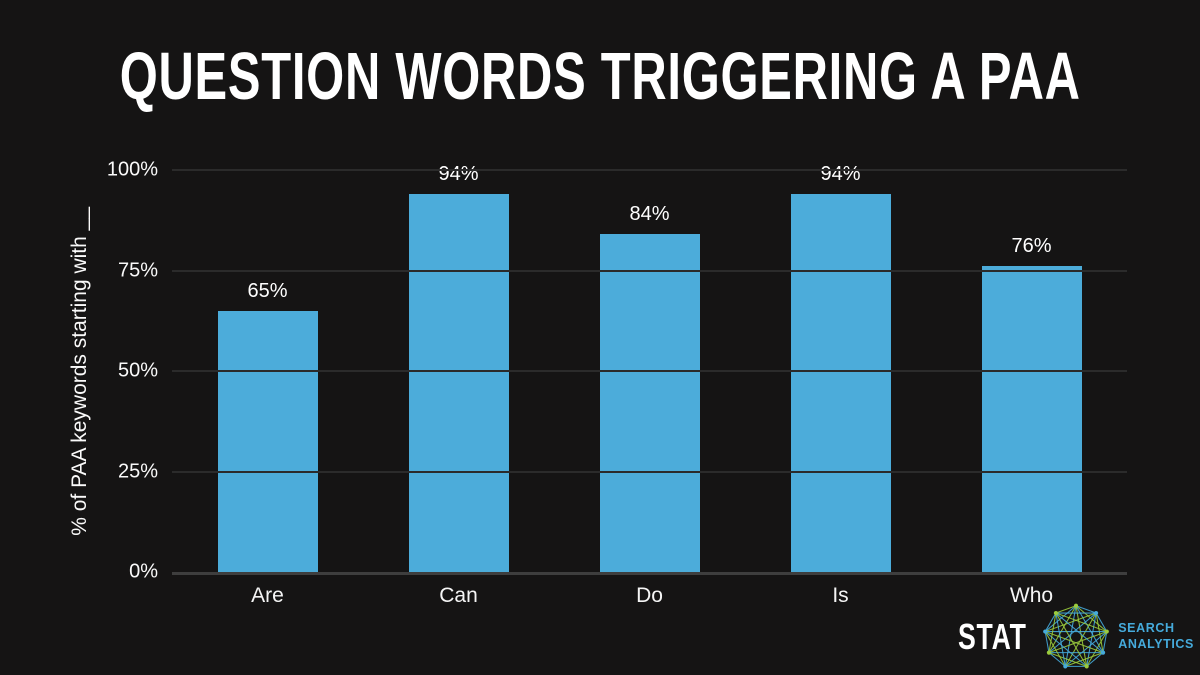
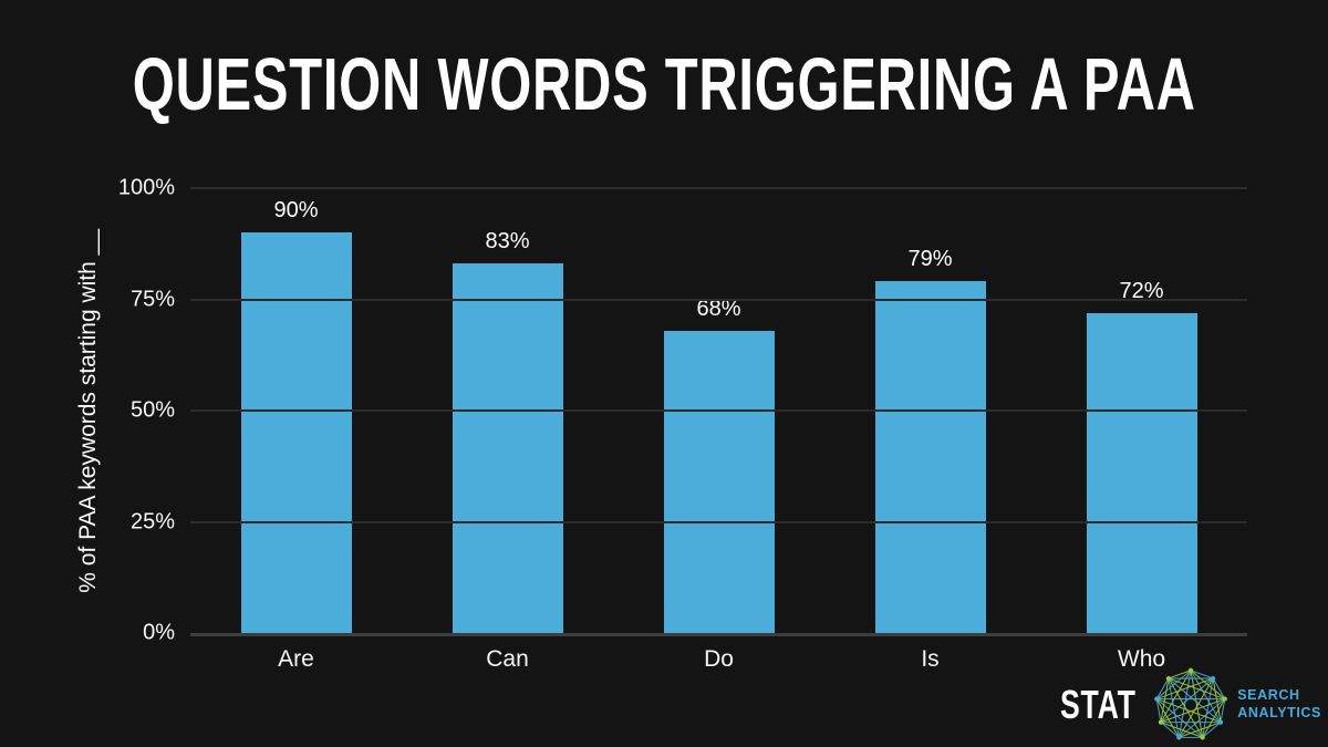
Are: 65% -> 90%
Can: 94% -> 83%
Do: 84% -> 68%
Is: 94% -> 79%
Who: 76% -> 72%
